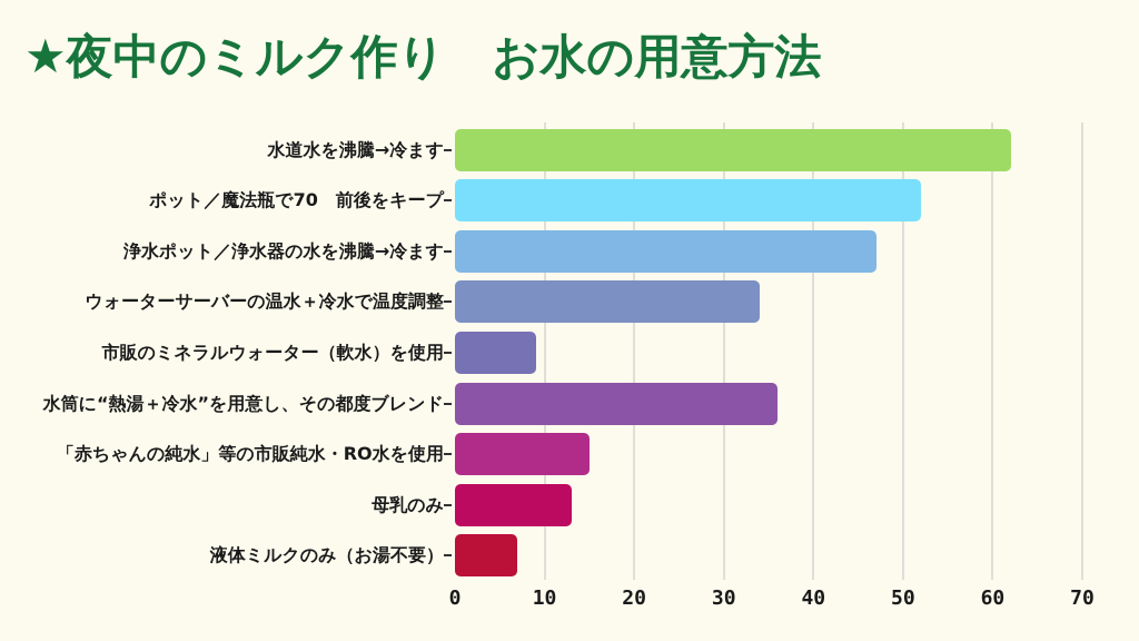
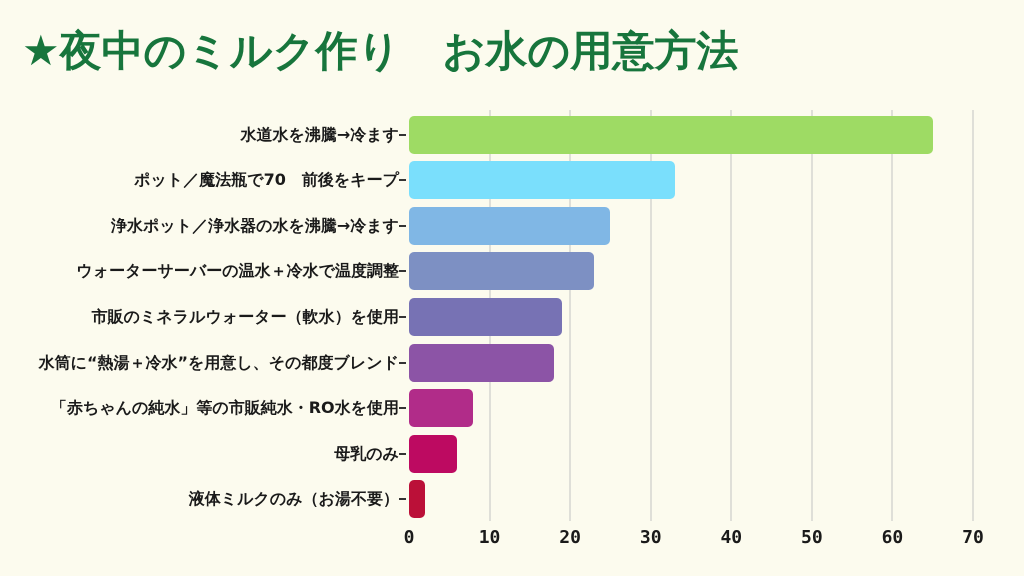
水道水を沸騰→冷ます: 62 -> 65
ポット／魔法瓶で70 前後をキープ: 52 -> 33
浄水ポット／浄水器の水を沸騰→冷ます: 47 -> 25
ウォーターサーバーの温水＋冷水で温度調整: 34 -> 23
市販のミネラルウォーター（軟水）を使用: 9 -> 19
水筒に“熱湯＋冷水”を用意し、その都度ブレンド: 36 -> 18
「赤ちゃんの純水」等の市販純水・RO水を使用: 15 -> 8
母乳のみ: 13 -> 6
液体ミルクのみ（お湯不要）: 7 -> 2
